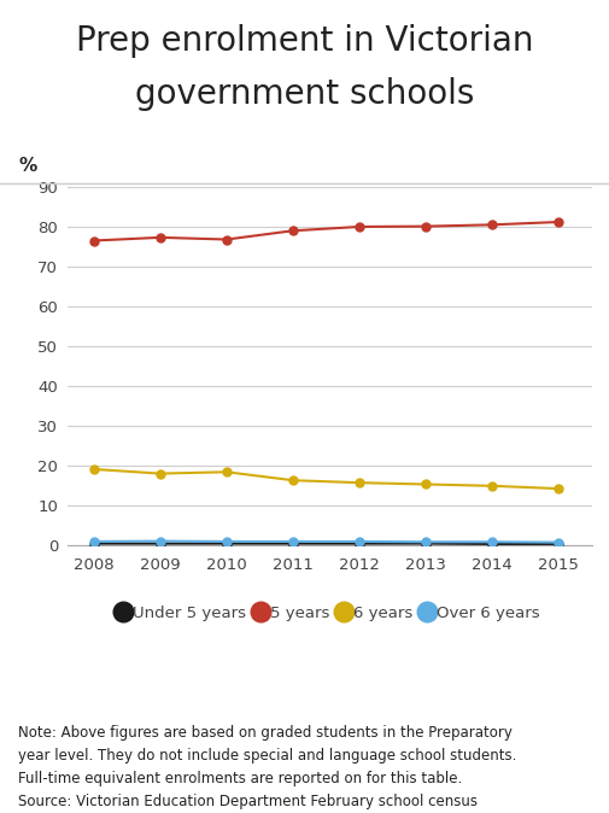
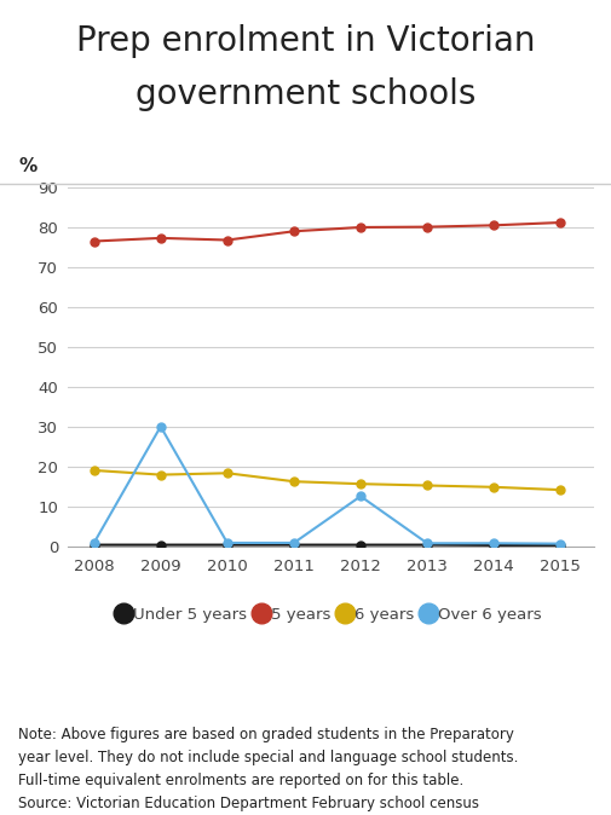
Over 6 years/2009: 0.9 -> 30.0
Over 6 years/2012: 0.8 -> 12.5
